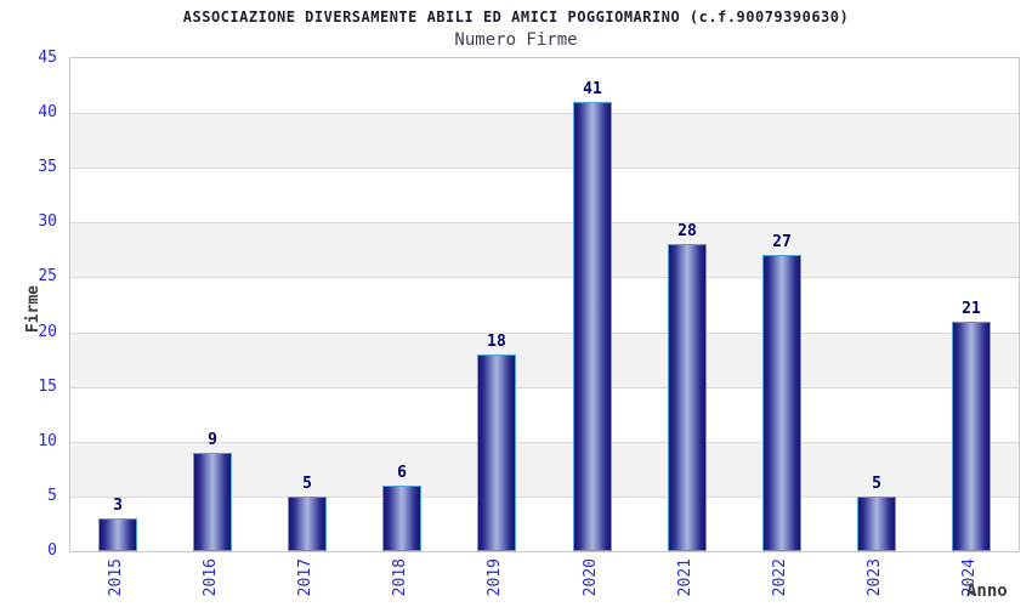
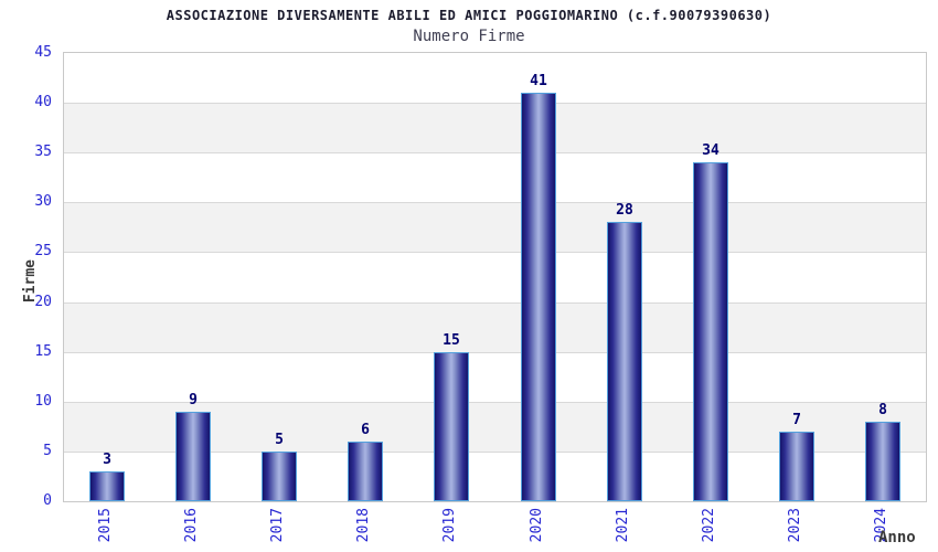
2019: 18 -> 15
2022: 27 -> 34
2023: 5 -> 7
2024: 21 -> 8
